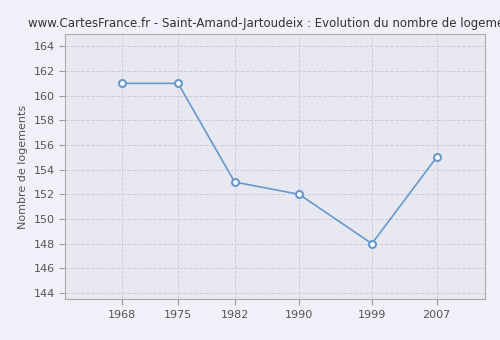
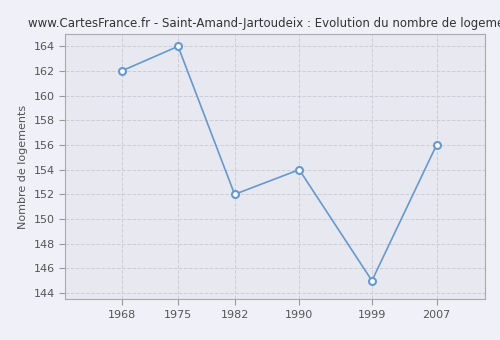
1968: 161 -> 162
1975: 161 -> 164
1982: 153 -> 152
1990: 152 -> 154
1999: 148 -> 145
2007: 155 -> 156
